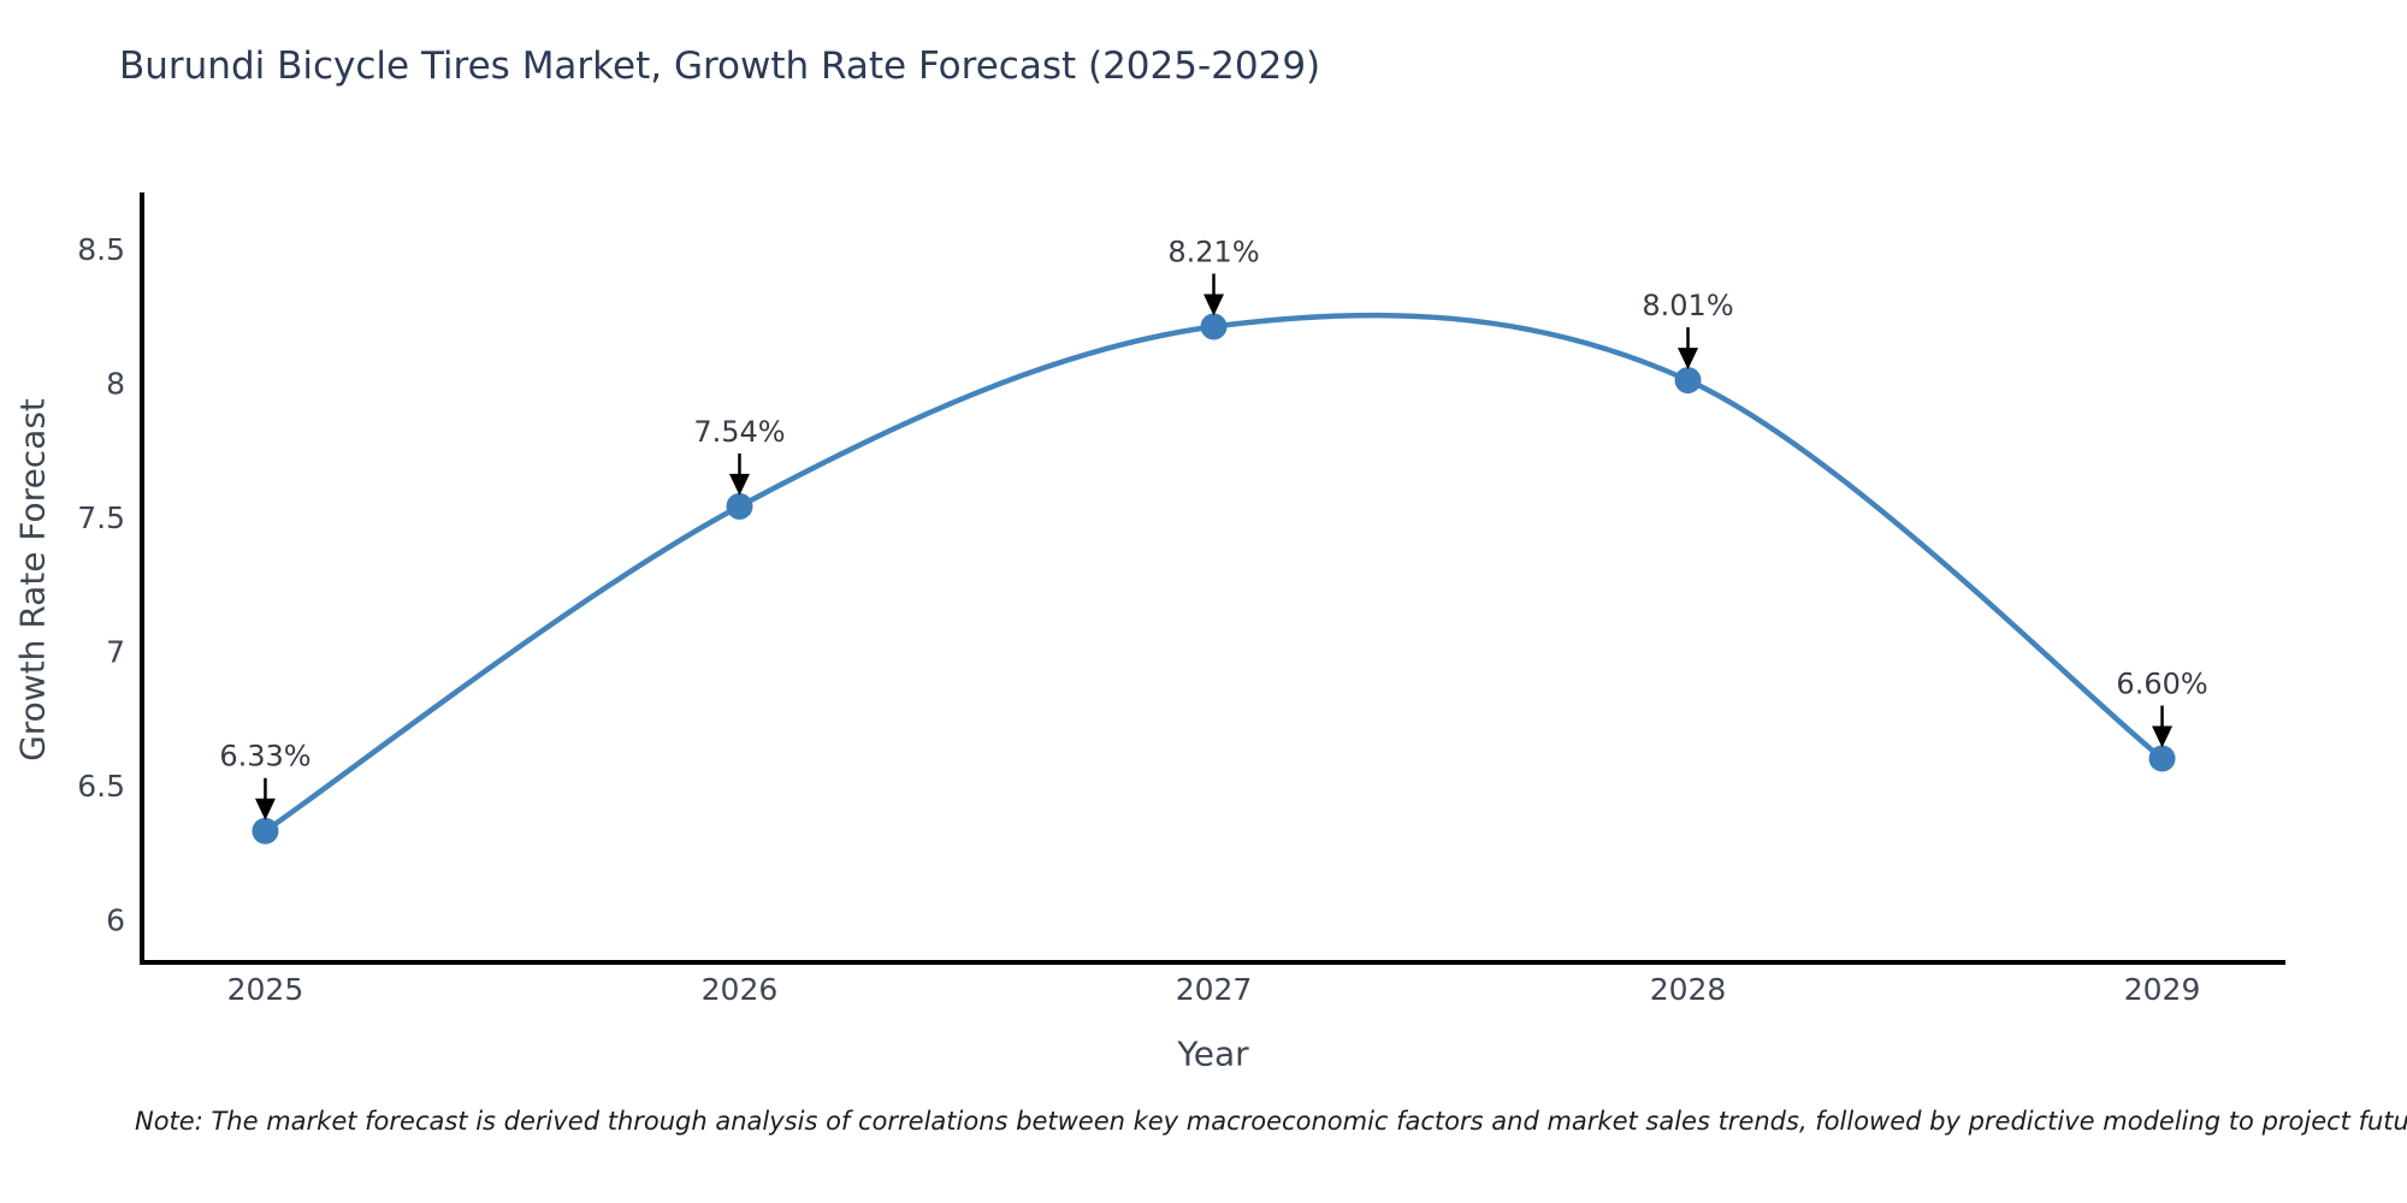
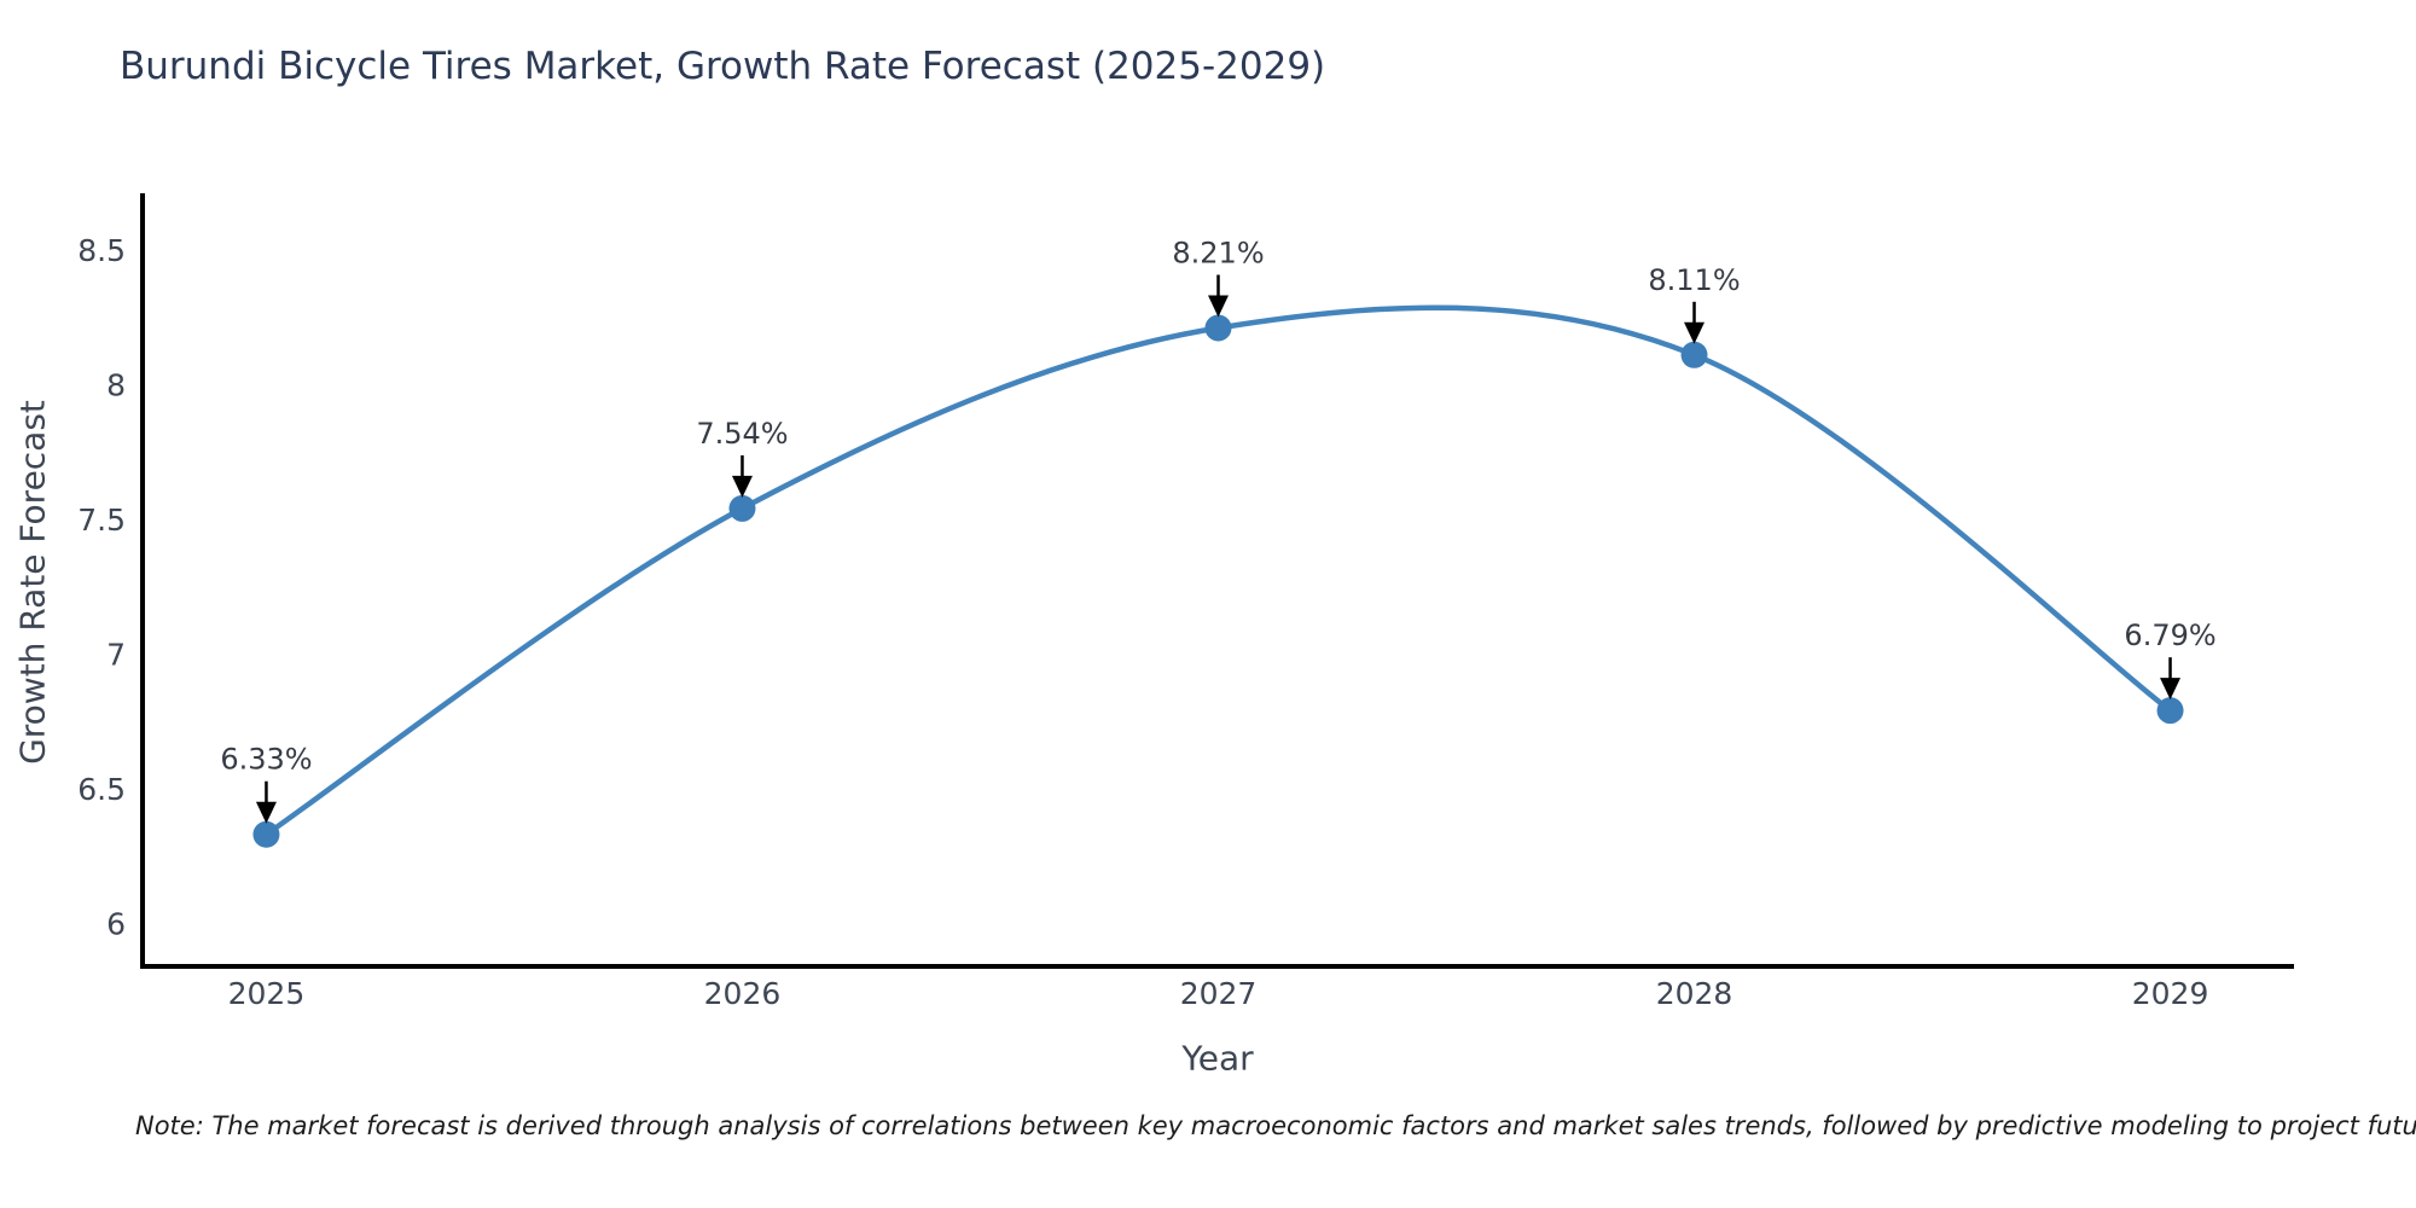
2028: 8.01% -> 8.11%
2029: 6.60% -> 6.79%
